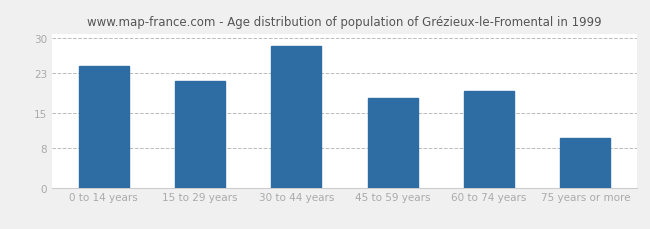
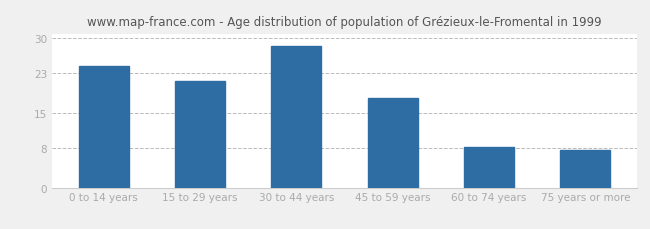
60 to 74 years: 19.5 -> 8.2
75 years or more: 10.0 -> 7.5
